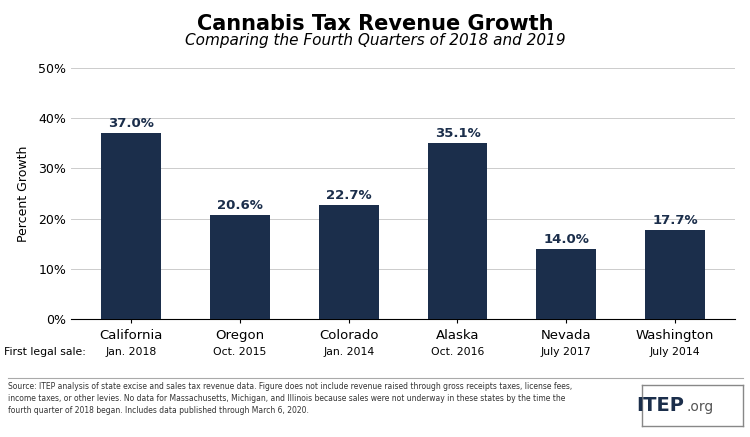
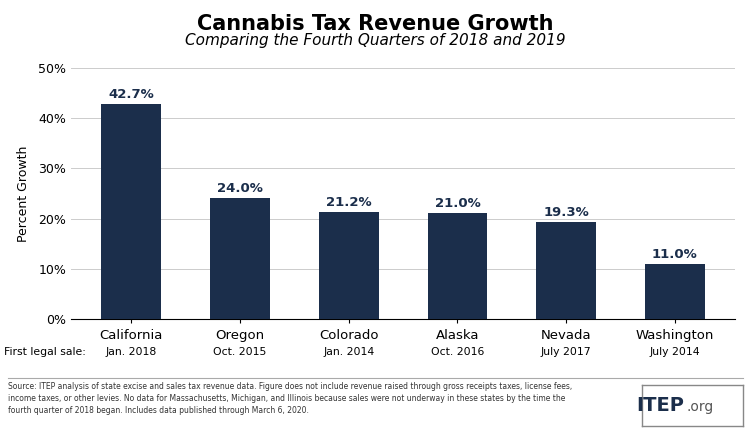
California: 37.0% -> 42.7%
Oregon: 20.6% -> 24.0%
Colorado: 22.7% -> 21.2%
Alaska: 35.1% -> 21.0%
Nevada: 14.0% -> 19.3%
Washington: 17.7% -> 11.0%
